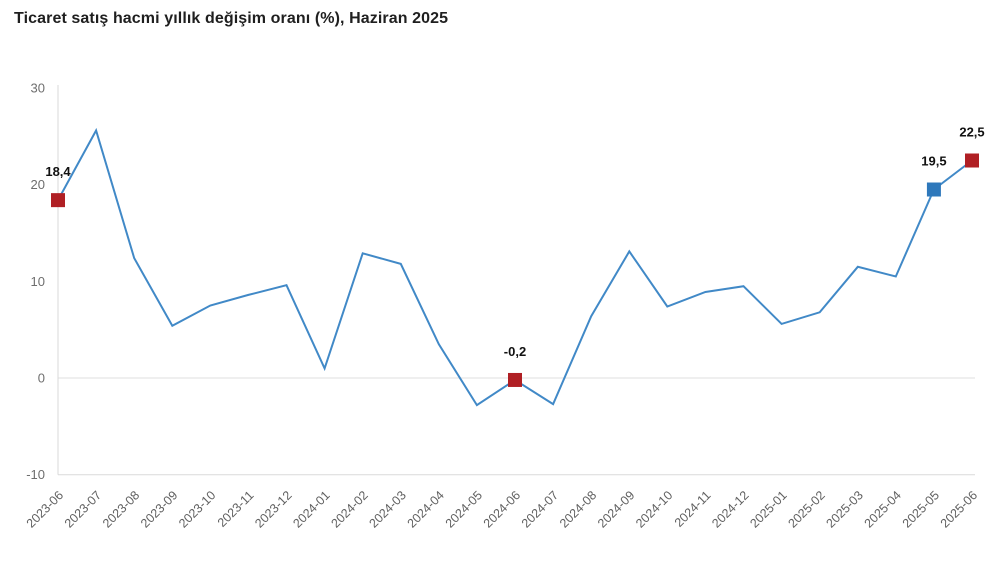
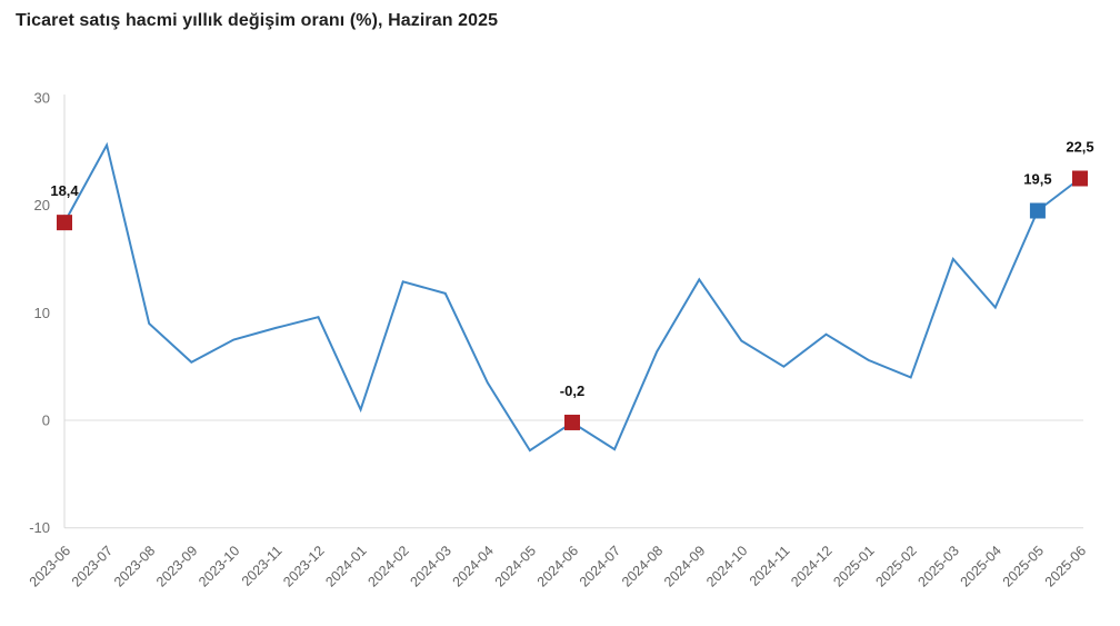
2023-08: 12 -> 9
2024-11: 9 -> 5
2024-12: 10 -> 8
2025-02: 7 -> 4
2025-03: 12 -> 15
